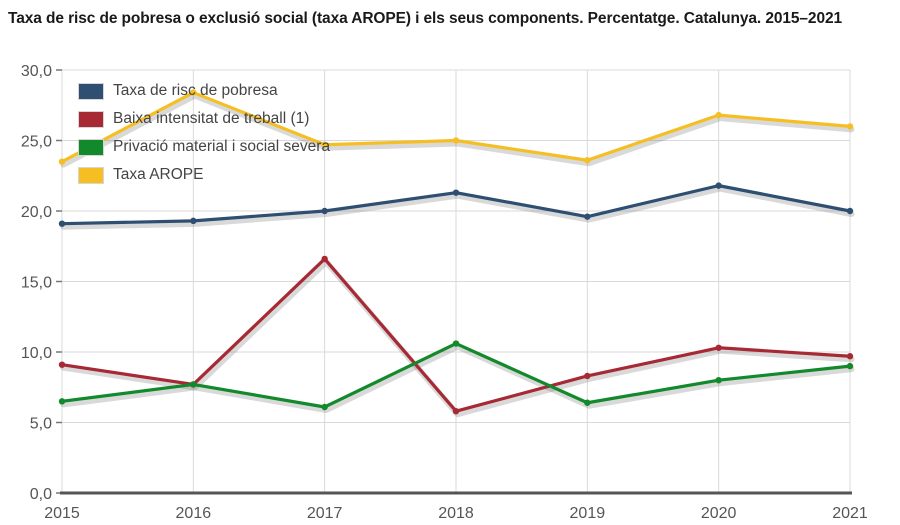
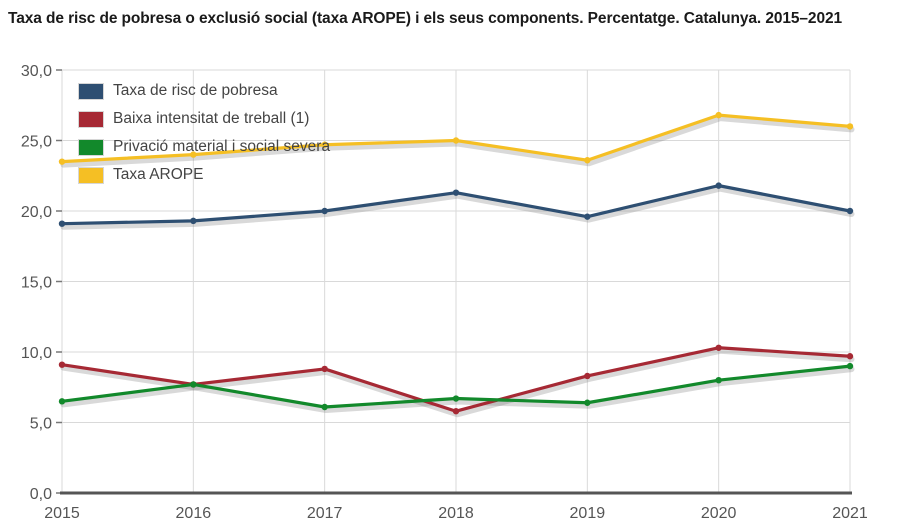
Taxa AROPE/2016: 28,4 -> 24,0
Baixa intensitat de treball (1)/2017: 16,6 -> 8,8
Privació material i social severa/2018: 10,6 -> 6,7
